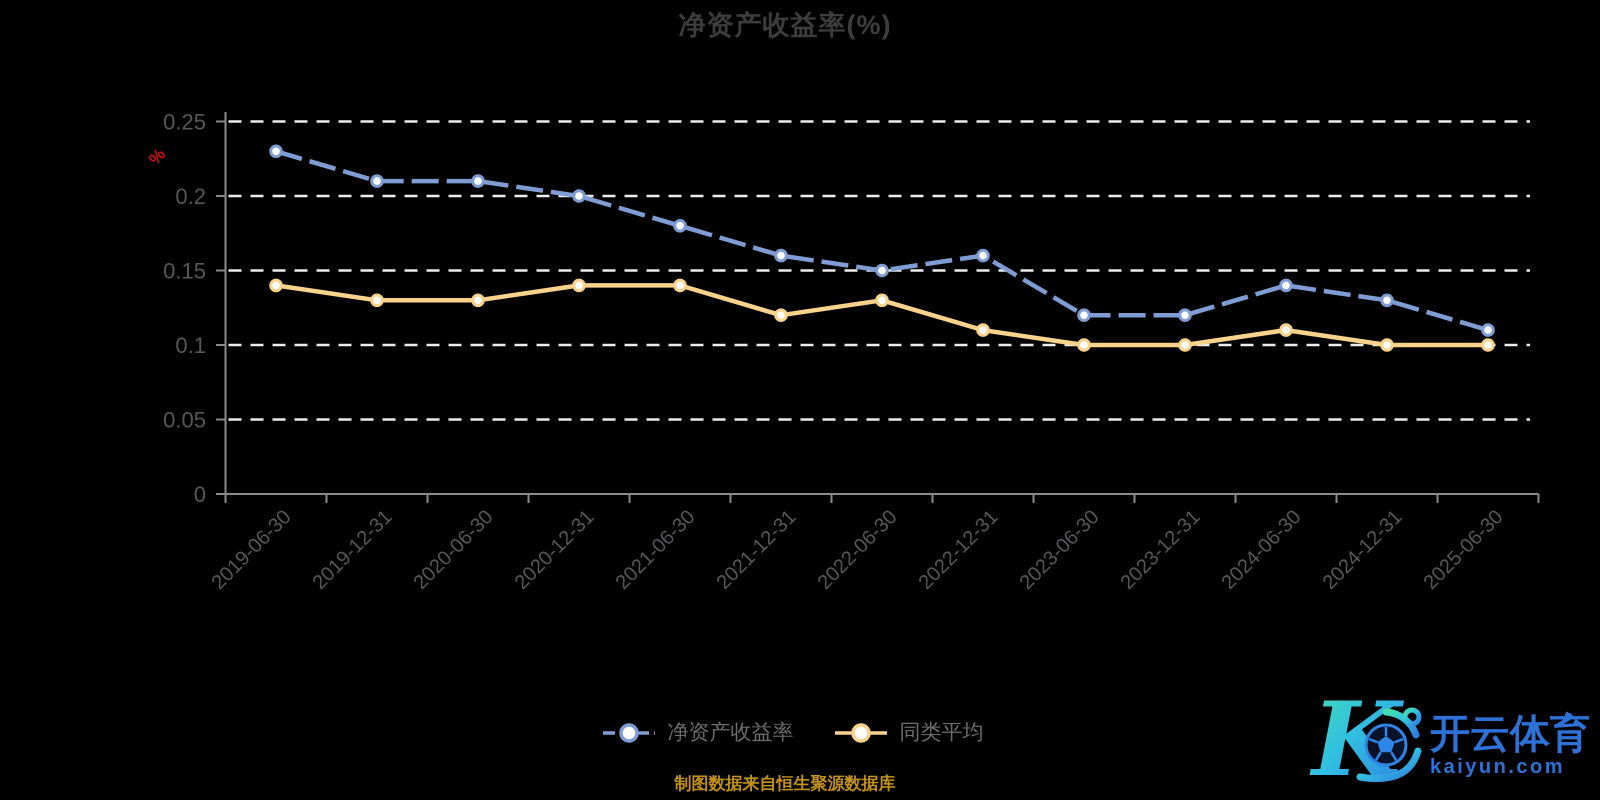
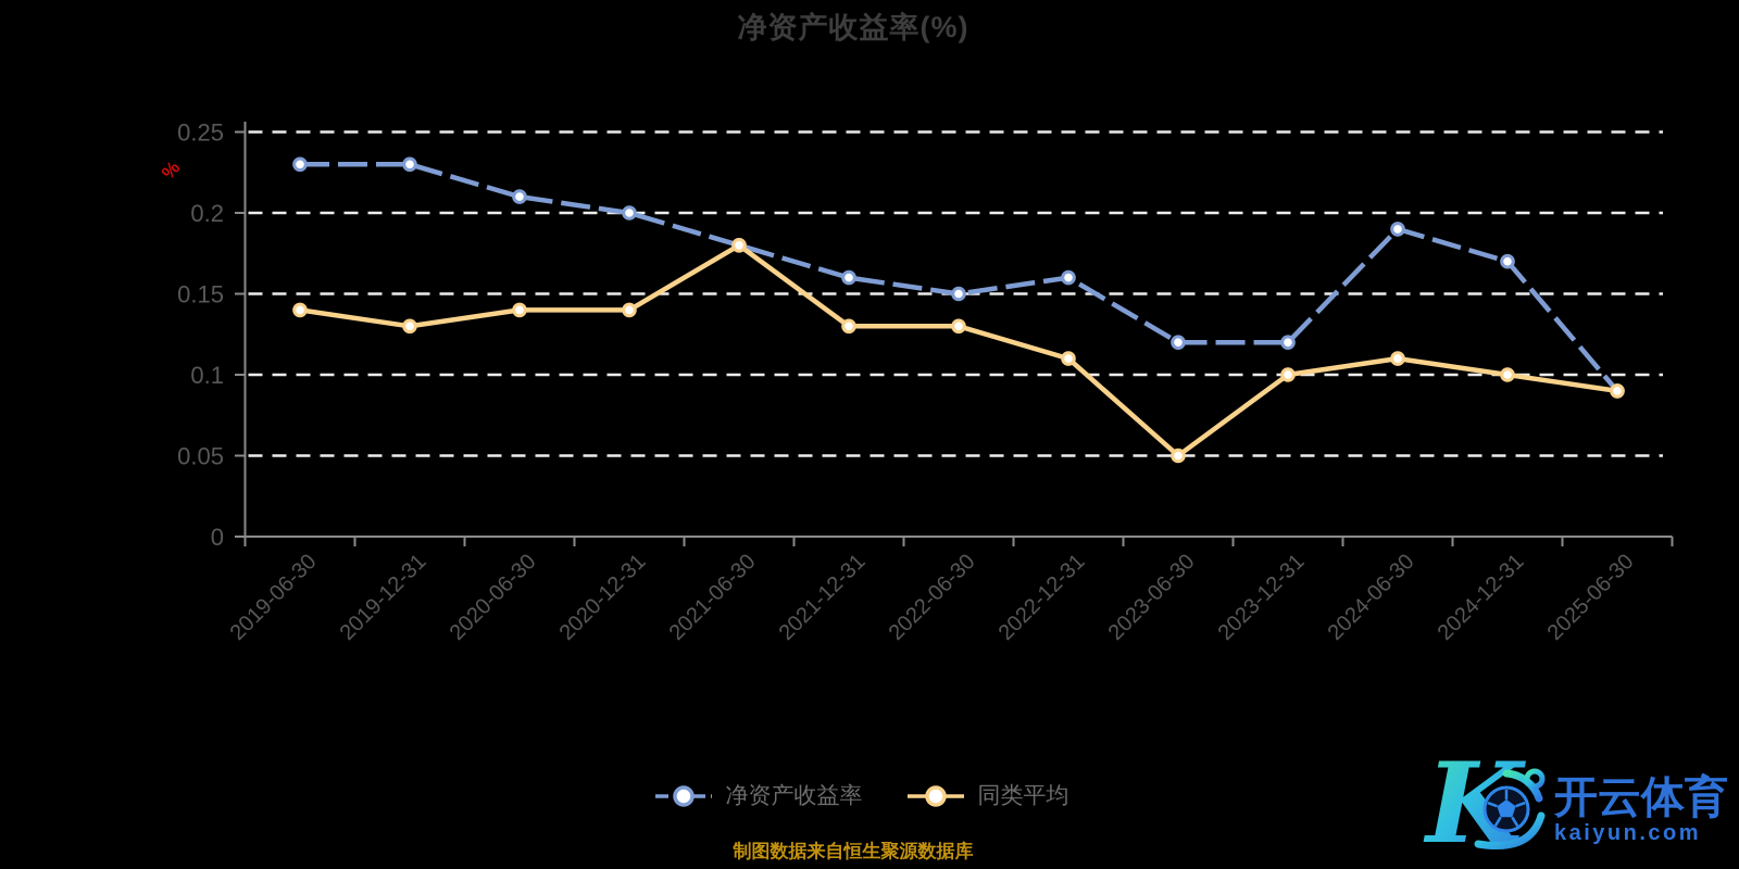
净资产收益率/2019-12-31: 0.21 -> 0.23
同类平均/2020-06-30: 0.13 -> 0.14
同类平均/2021-06-30: 0.14 -> 0.18
同类平均/2021-12-31: 0.12 -> 0.13
同类平均/2023-06-30: 0.10 -> 0.05
净资产收益率/2024-06-30: 0.14 -> 0.19
净资产收益率/2024-12-31: 0.13 -> 0.17
净资产收益率/2025-06-30: 0.11 -> 0.09
同类平均/2025-06-30: 0.10 -> 0.09
